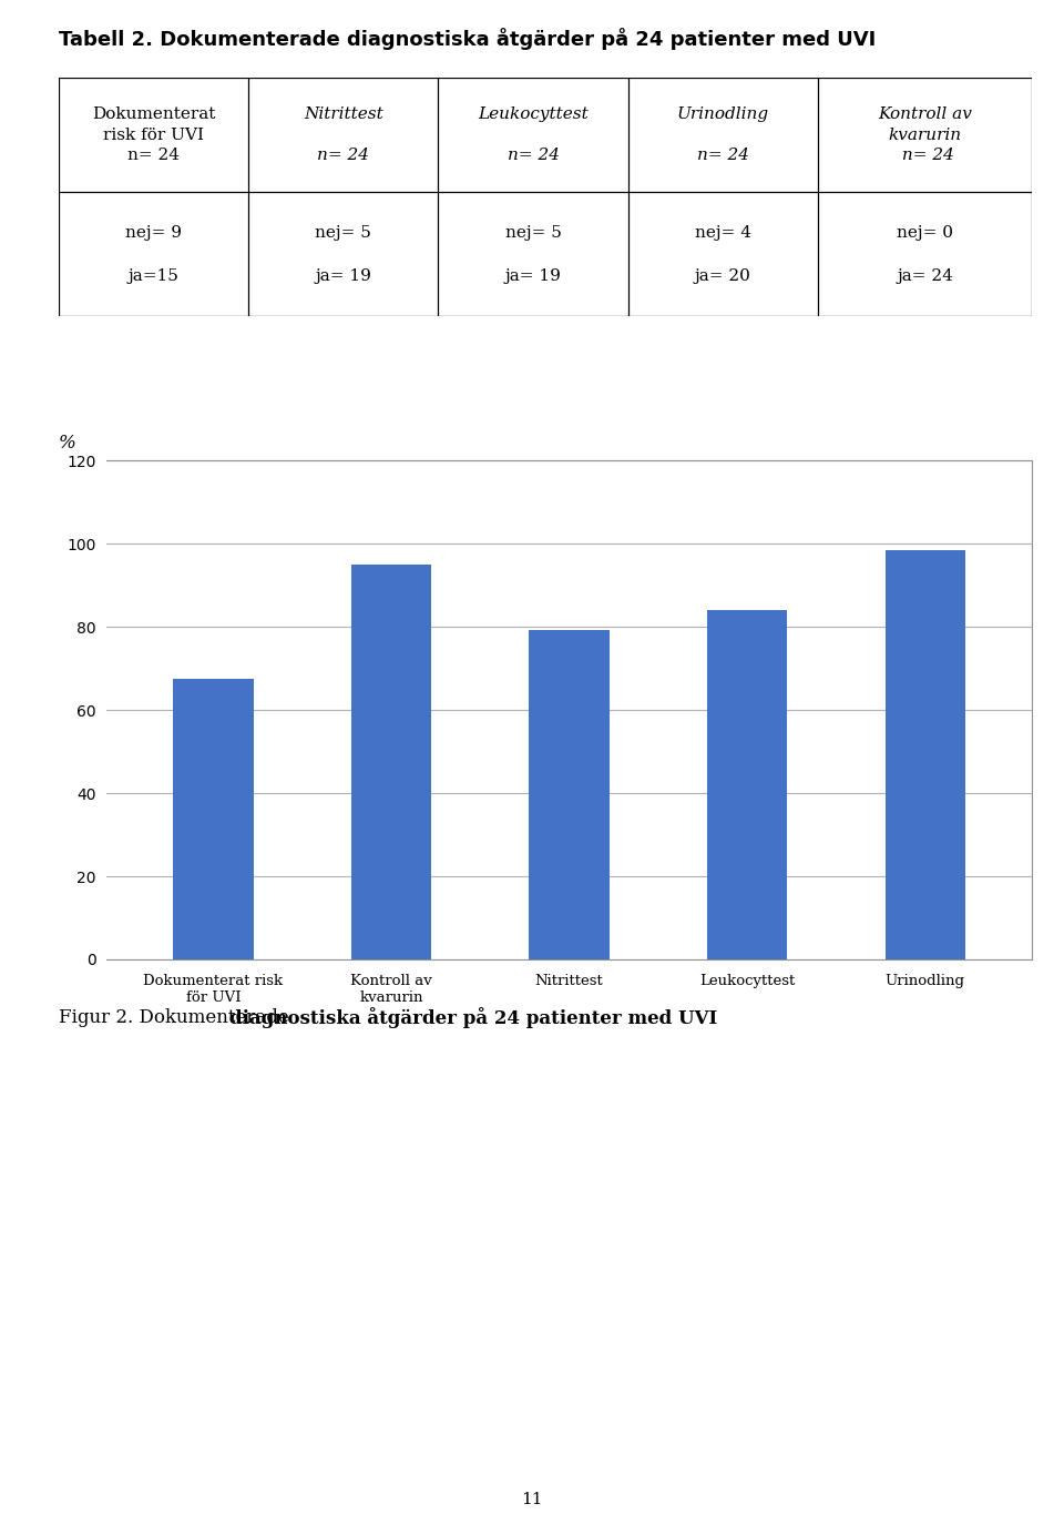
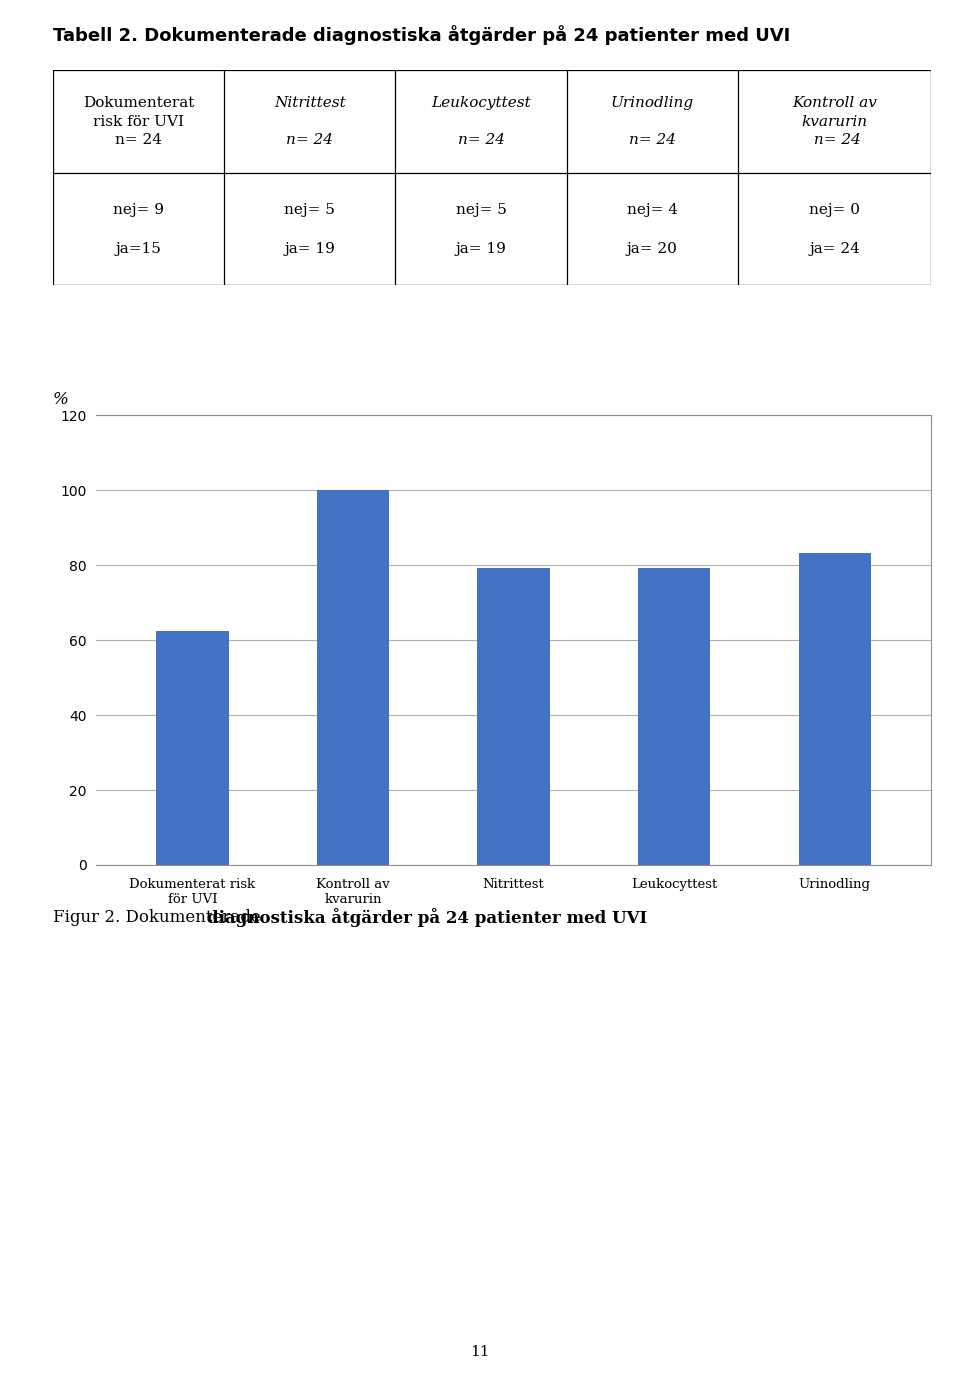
Dokumenterat risk för UVI: 67.5 -> 62.5
Kontroll av kvarurin: 95.0 -> 100.0
Leukocyttest: 84.0 -> 79.2
Urinodling: 98.5 -> 83.3
